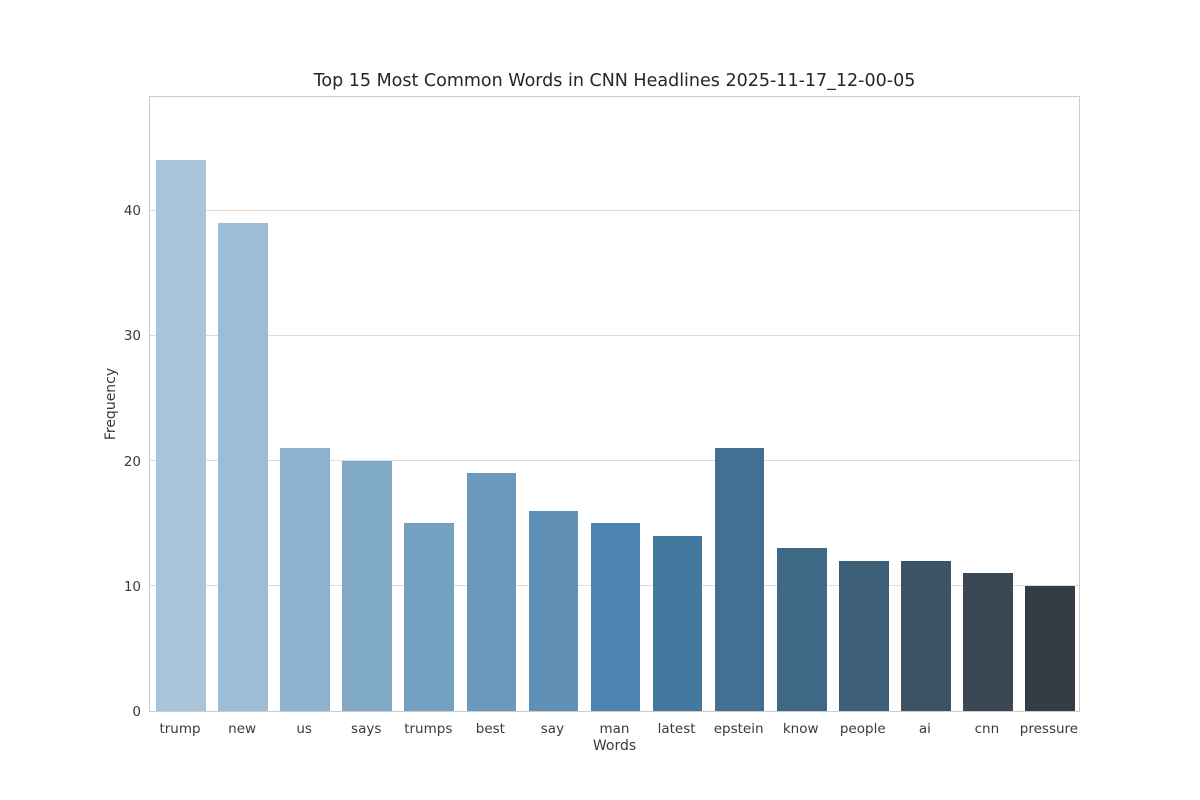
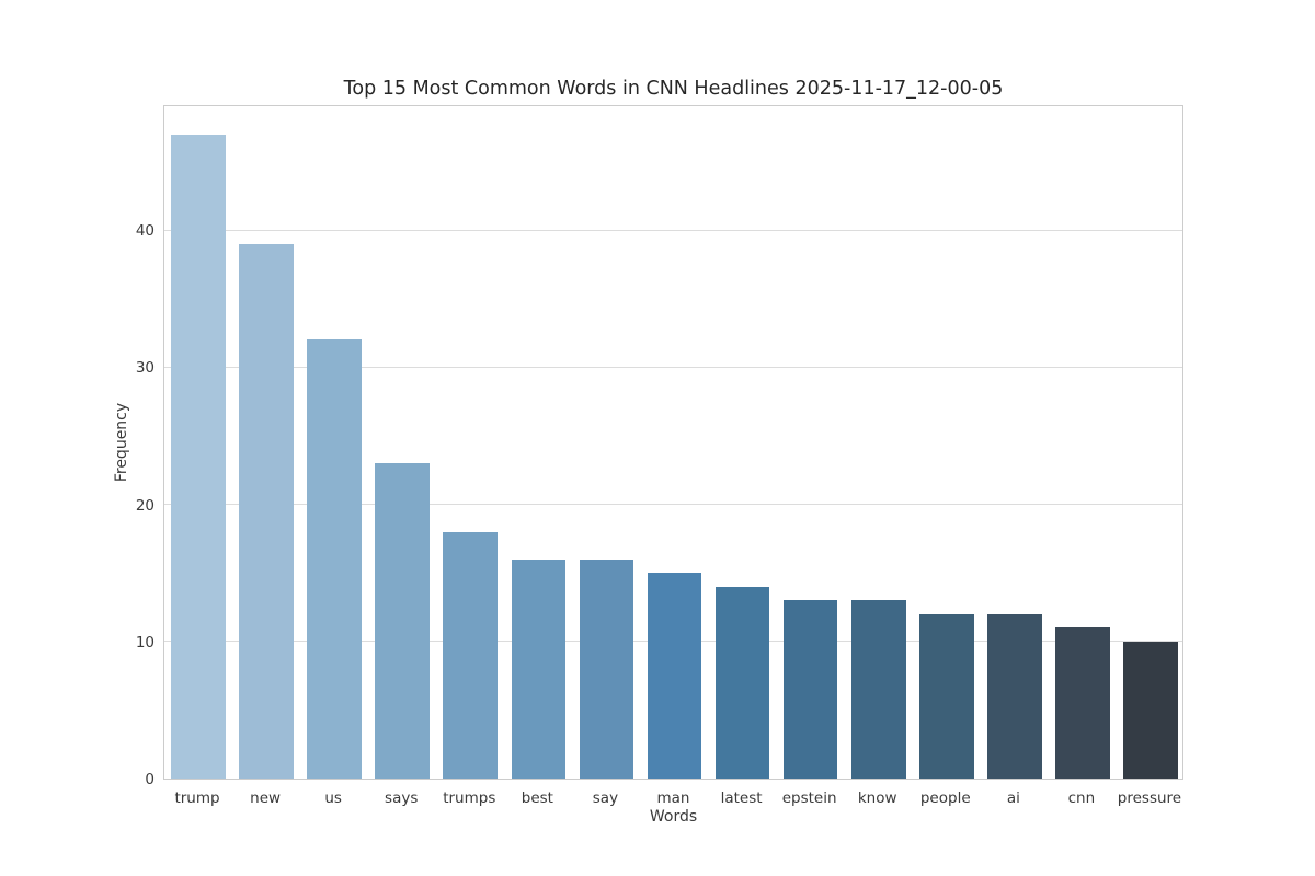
trump: 44 -> 47
us: 21 -> 32
says: 20 -> 23
trumps: 15 -> 18
best: 19 -> 16
epstein: 21 -> 13
